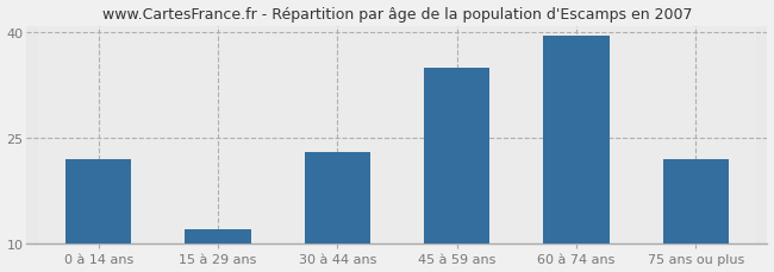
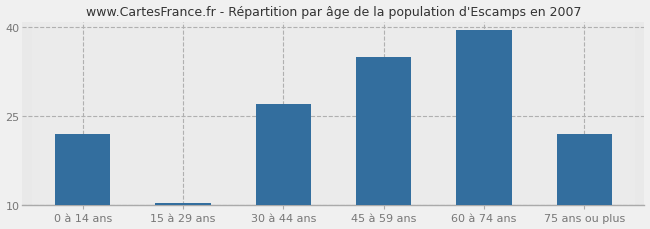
15 à 29 ans: 12.0 -> 10.3
30 à 44 ans: 23.0 -> 27.0
